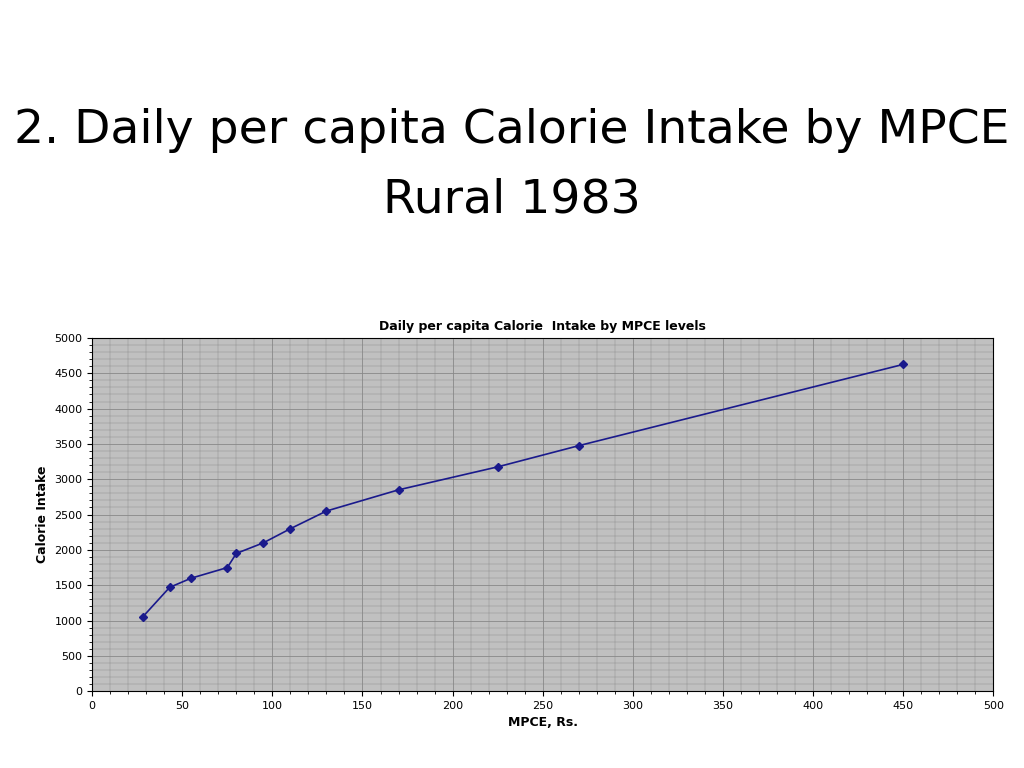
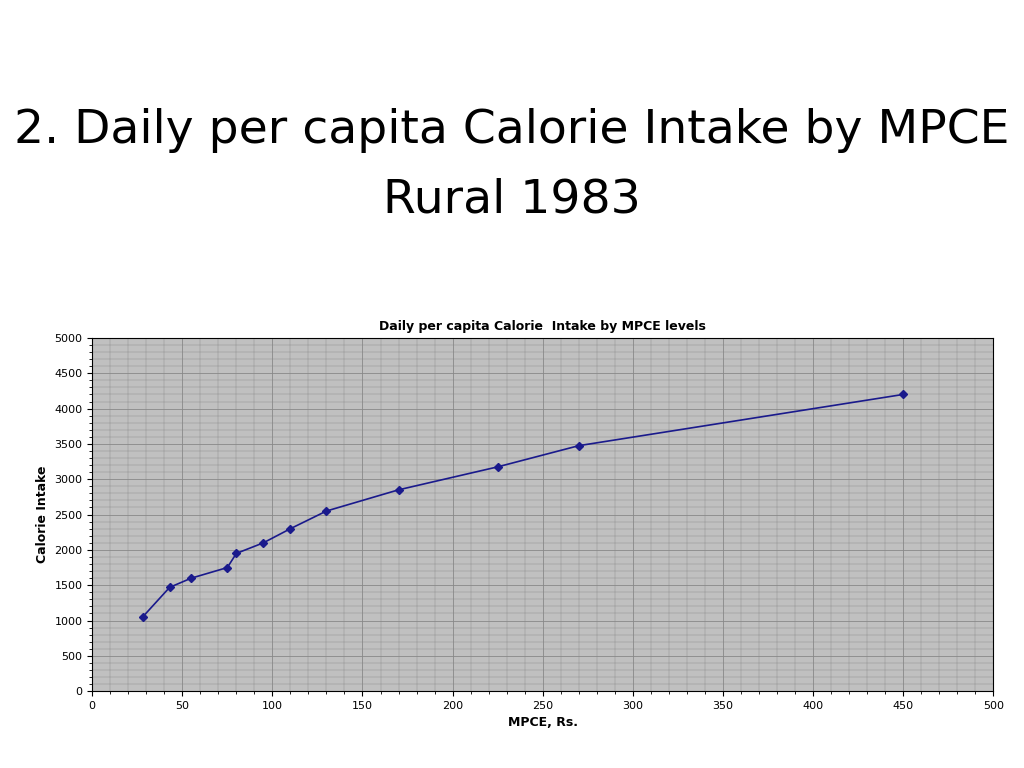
450: 4620 -> 4200
